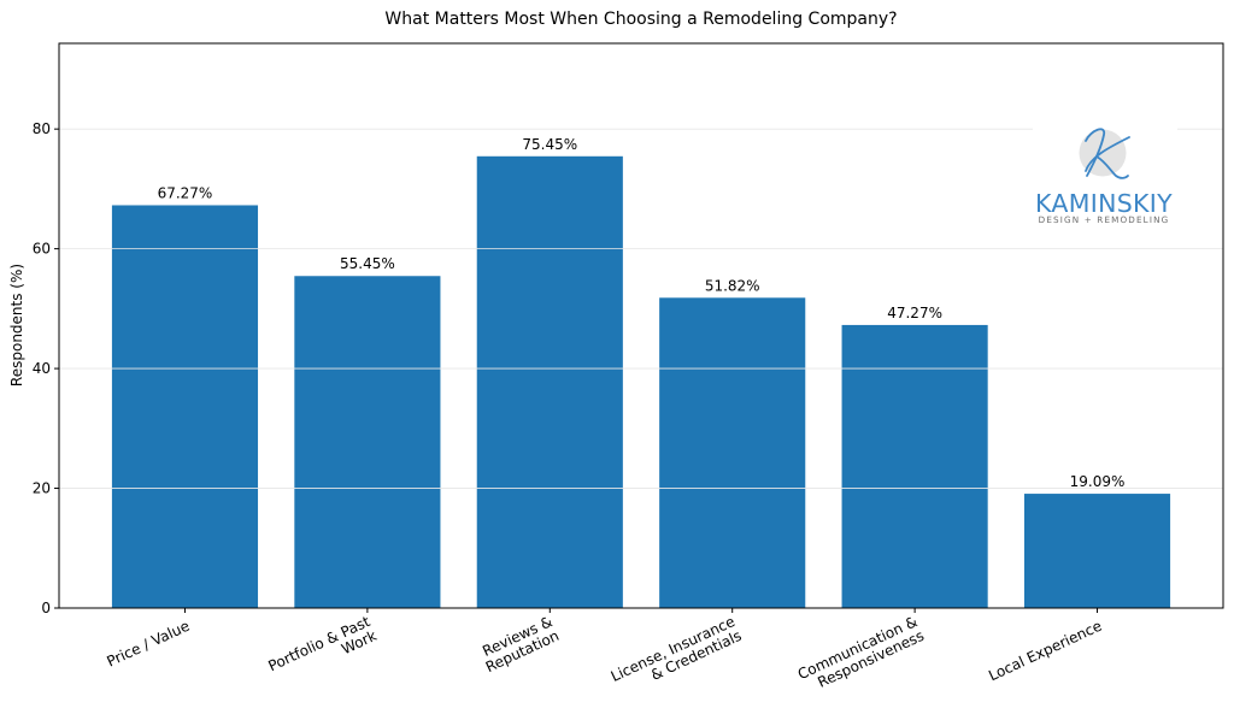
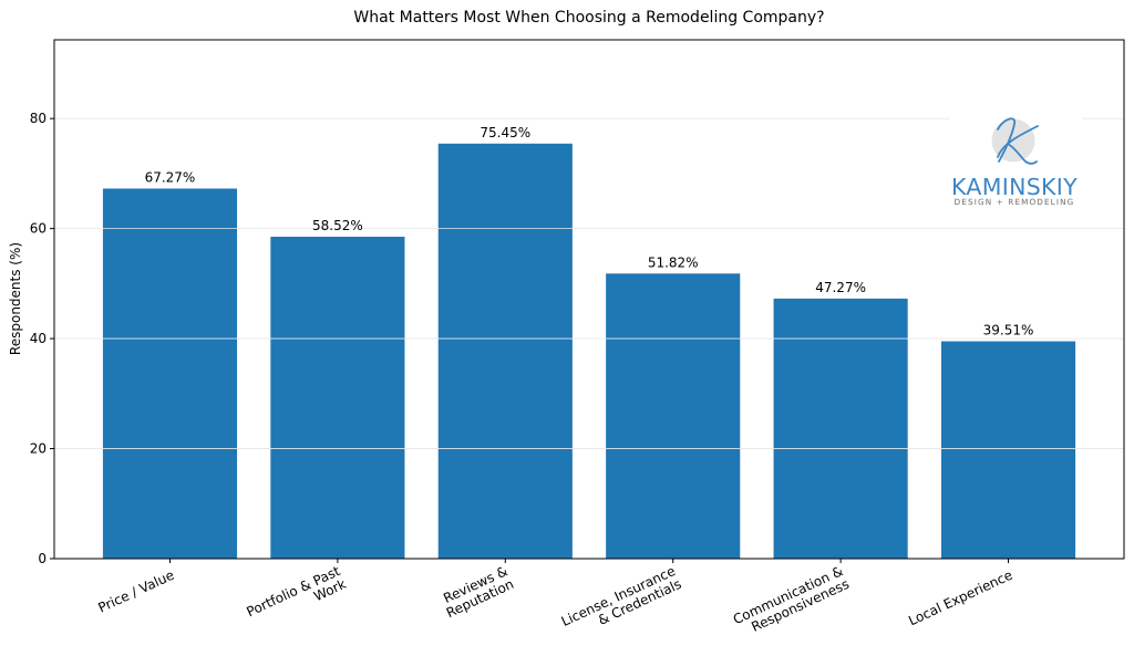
Portfolio & Past Work: 55.45% -> 58.52%
Local Experience: 19.09% -> 39.51%
